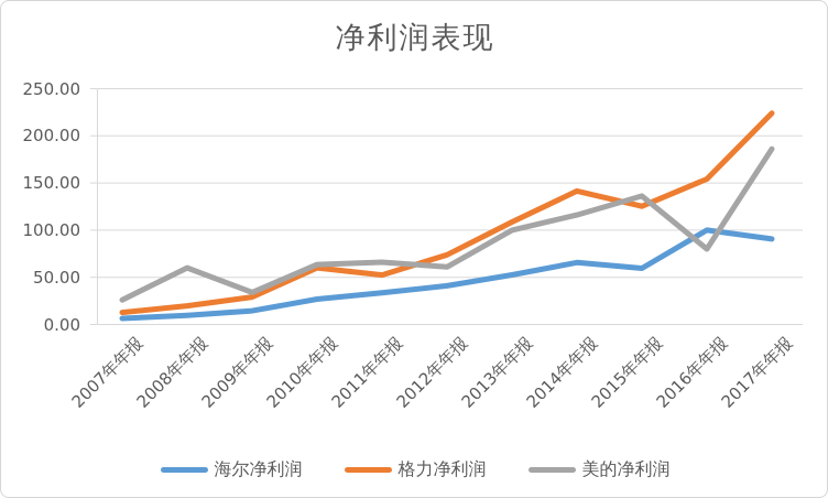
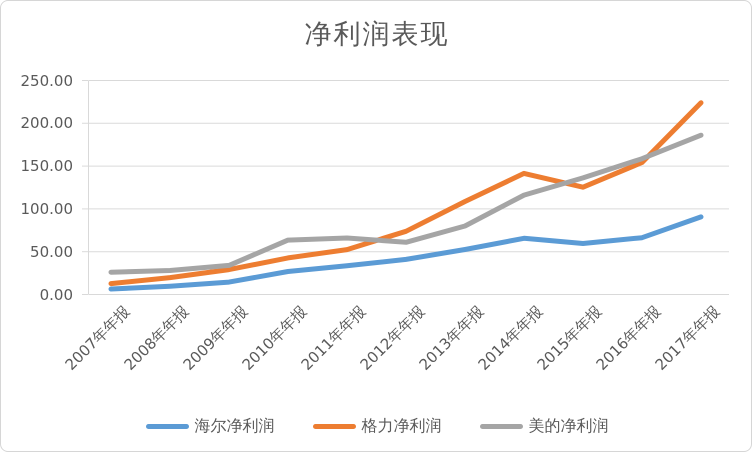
美的净利润/2008年年报: 60 -> 30
格力净利润/2010年年报: 60 -> 40
美的净利润/2013年年报: 100 -> 80
海尔净利润/2016年年报: 100 -> 70
美的净利润/2016年年报: 80 -> 160
